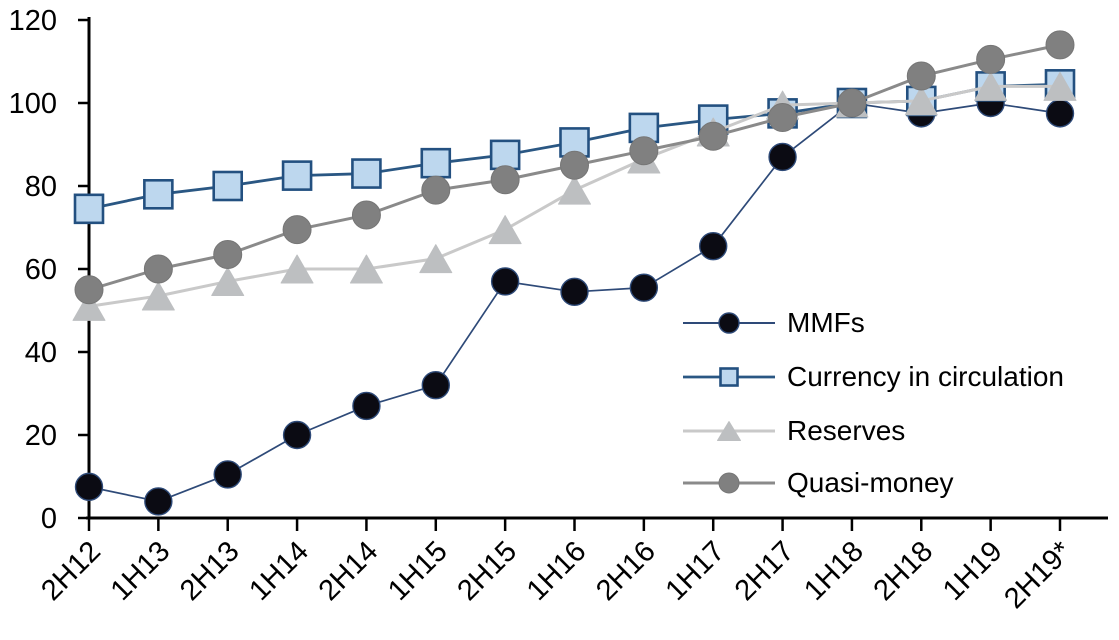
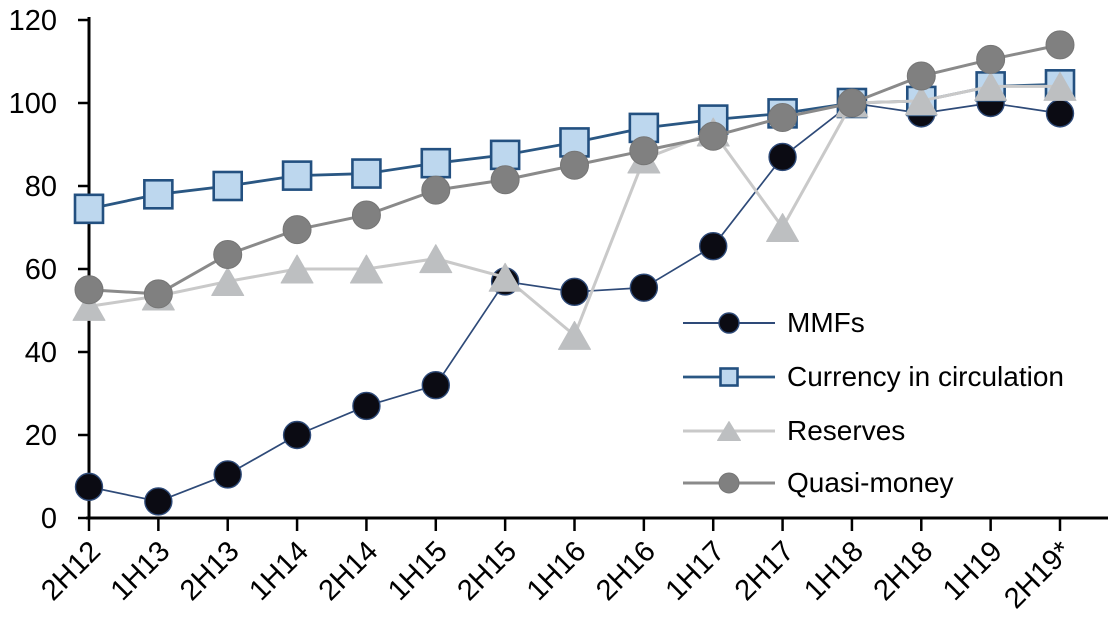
Quasi-money/1H13: 60 -> 54
Reserves/2H15: 70 -> 58
Reserves/1H16: 79 -> 44
Reserves/2H17: 100 -> 70
